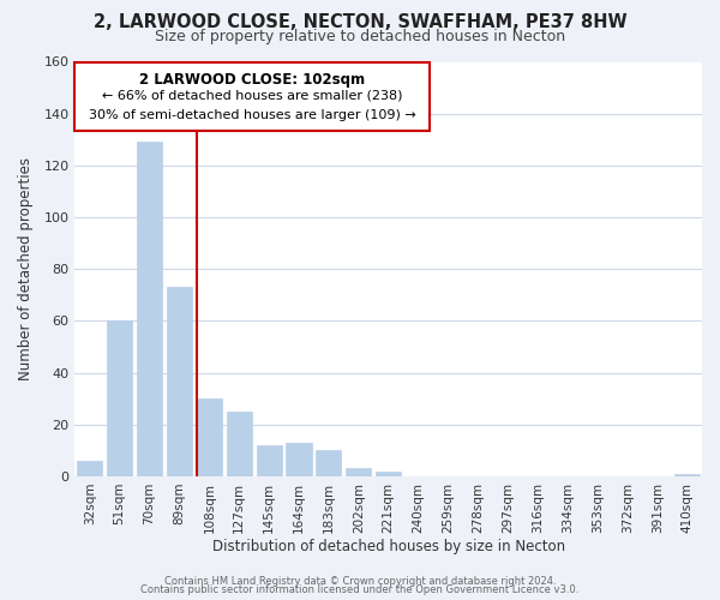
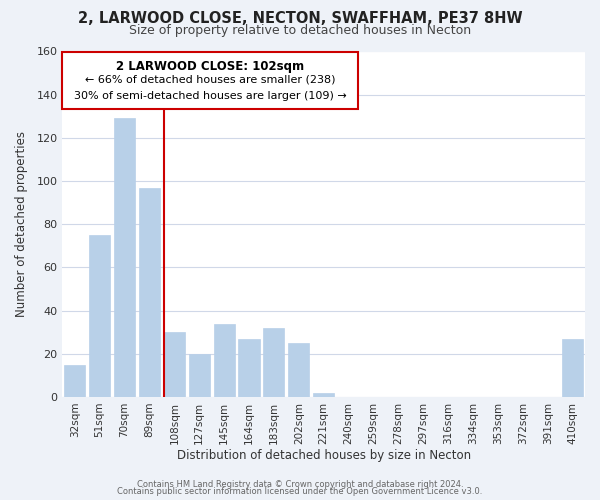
32sqm: 6 -> 15
51sqm: 60 -> 75
89sqm: 73 -> 97
127sqm: 25 -> 20
145sqm: 12 -> 34
164sqm: 13 -> 27
183sqm: 10 -> 32
202sqm: 3 -> 25
410sqm: 1 -> 27
